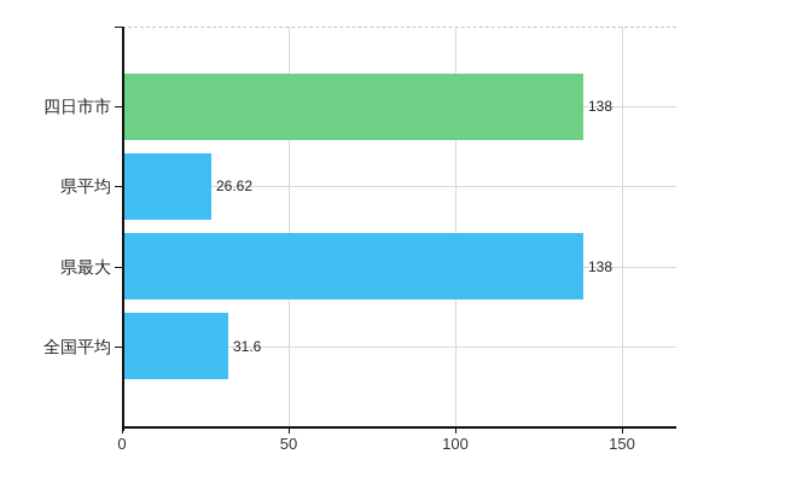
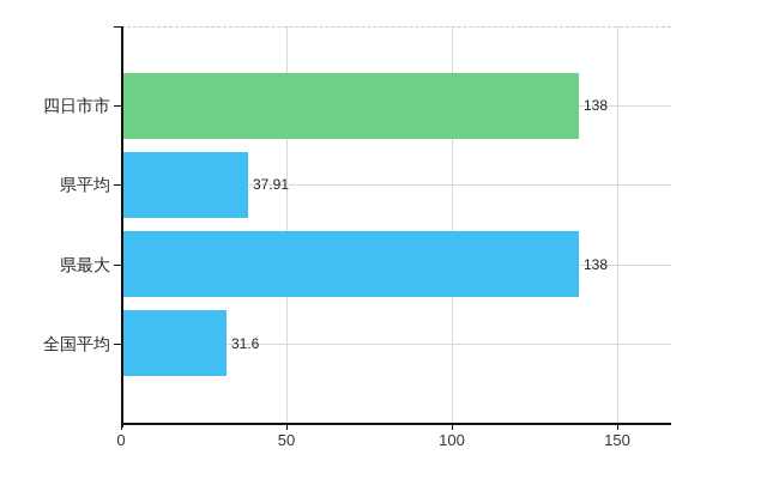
県平均: 26.62 -> 37.91
